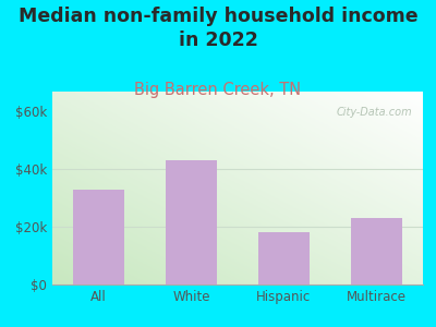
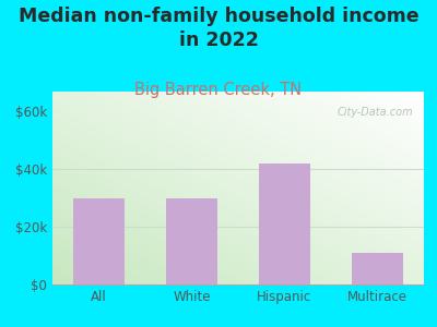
All: $33k -> $30k
White: $43k -> $30k
Hispanic: $18k -> $42k
Multirace: $23k -> $11k
